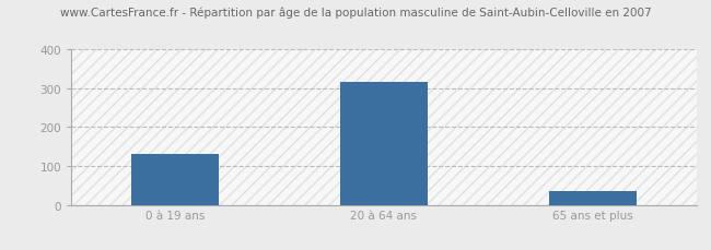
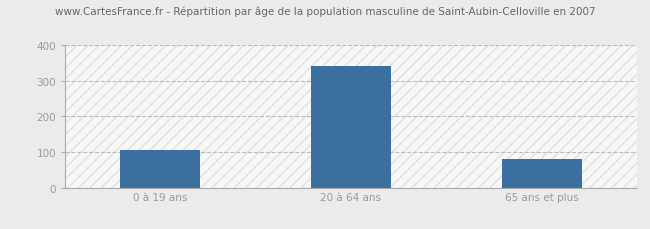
0 à 19 ans: 130 -> 105
20 à 64 ans: 315 -> 340
65 ans et plus: 35 -> 80
